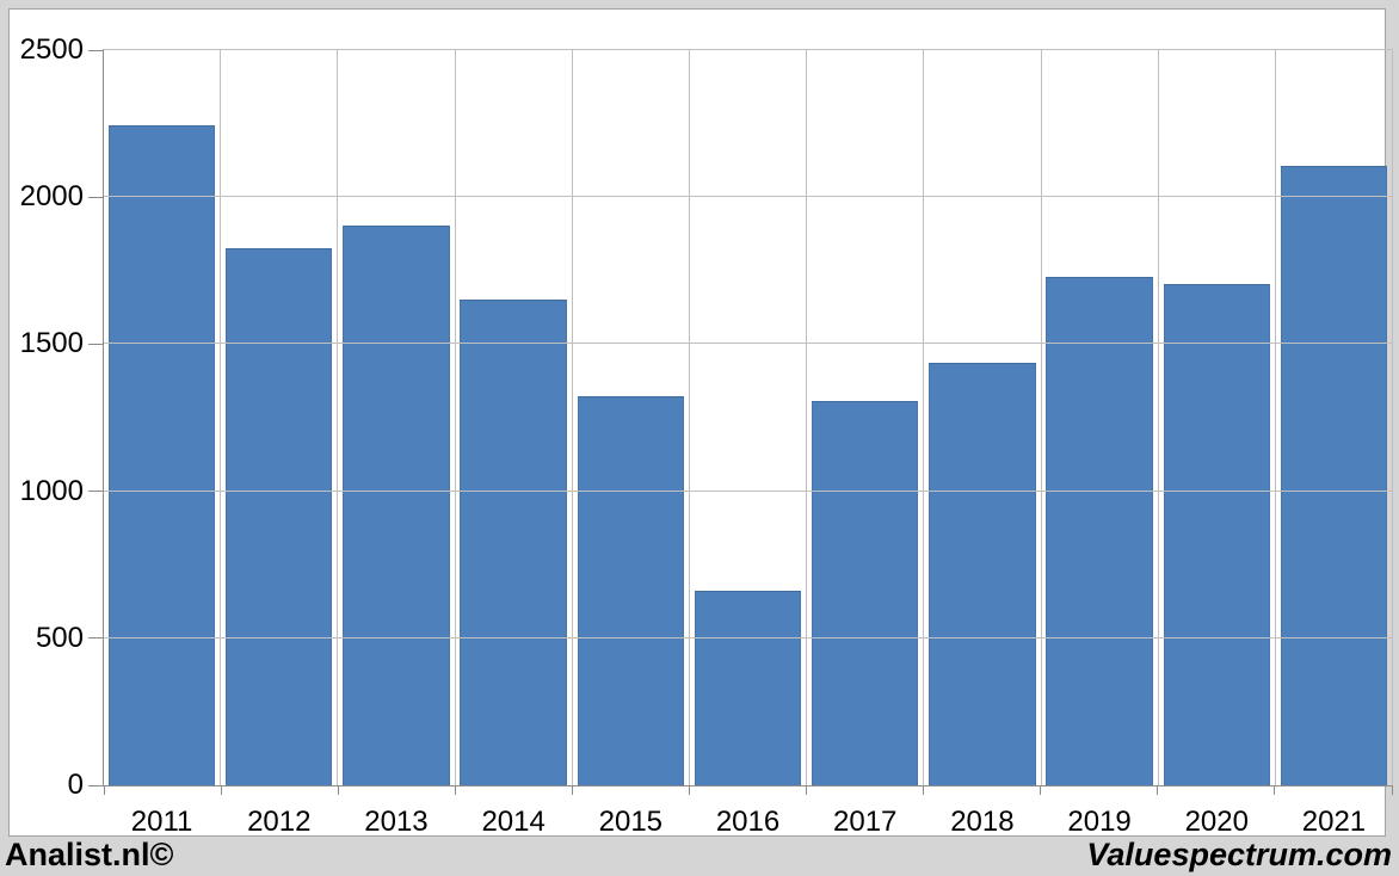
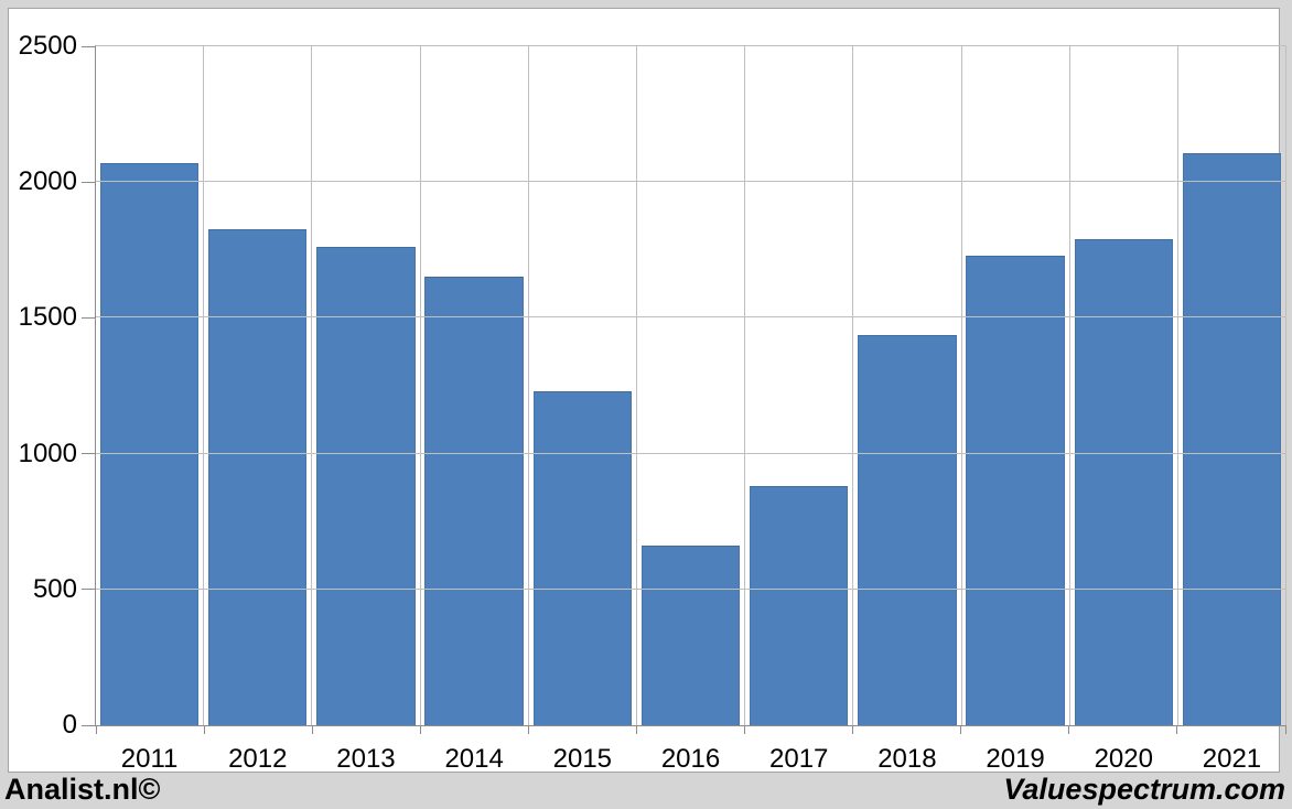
2011: 2240 -> 2070
2013: 1900 -> 1760
2015: 1320 -> 1230
2017: 1300 -> 880
2020: 1700 -> 1790
